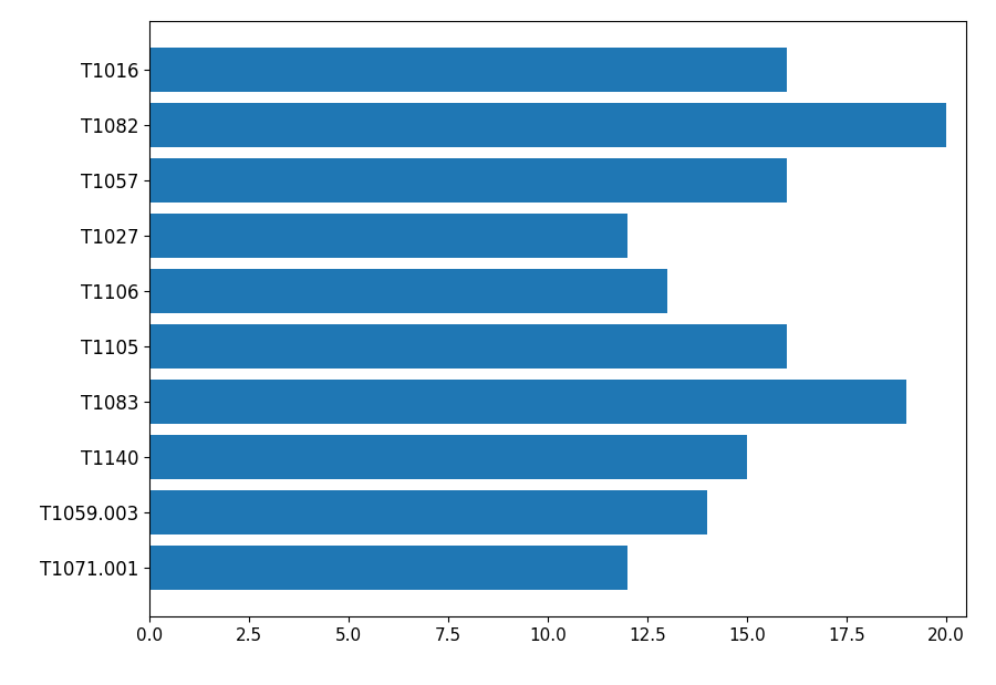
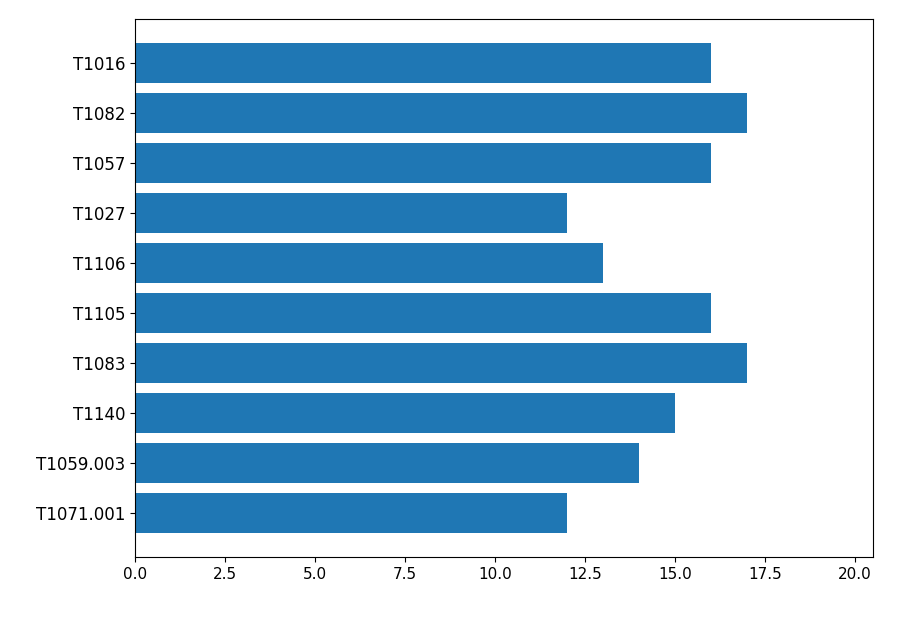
T1082: 20 -> 17
T1083: 19 -> 17
